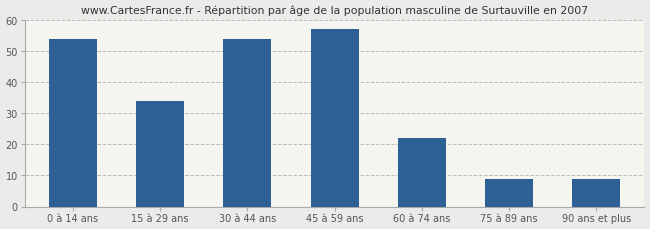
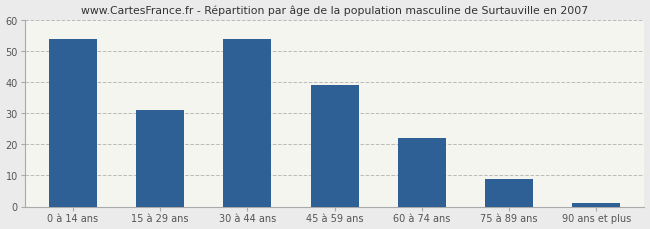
15 à 29 ans: 34 -> 31
45 à 59 ans: 57 -> 39
90 ans et plus: 9 -> 1
